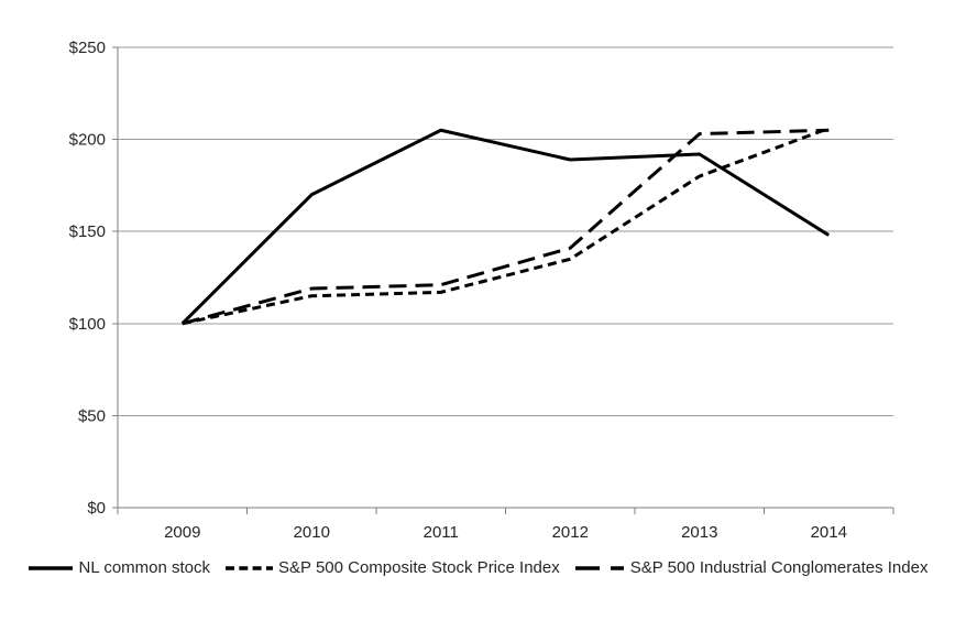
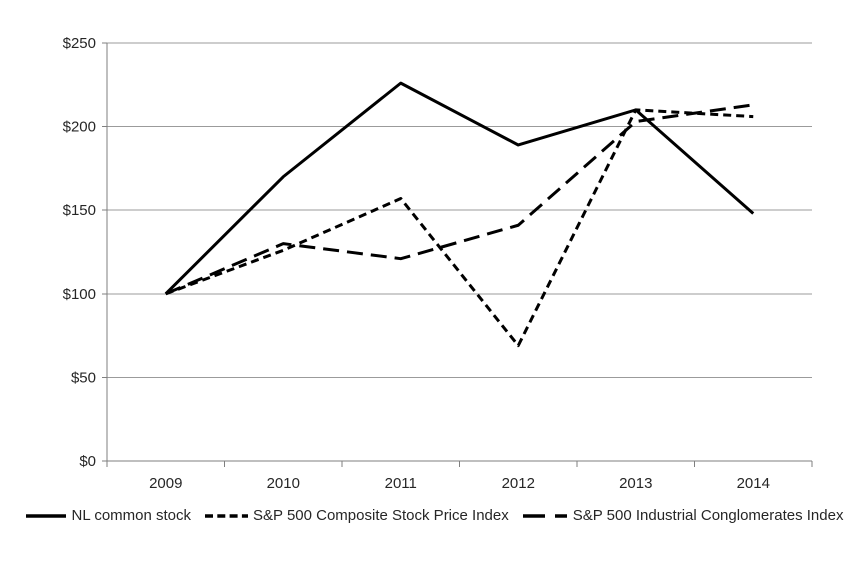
S&P 500 Composite Stock Price Index/2010: $115 -> $126
S&P 500 Industrial Conglomerates Index/2010: $119 -> $130
NL common stock/2011: $205 -> $226
S&P 500 Composite Stock Price Index/2011: $117 -> $157
S&P 500 Composite Stock Price Index/2012: $135 -> $69
NL common stock/2013: $192 -> $210
S&P 500 Composite Stock Price Index/2013: $180 -> $210
S&P 500 Industrial Conglomerates Index/2014: $205 -> $213
